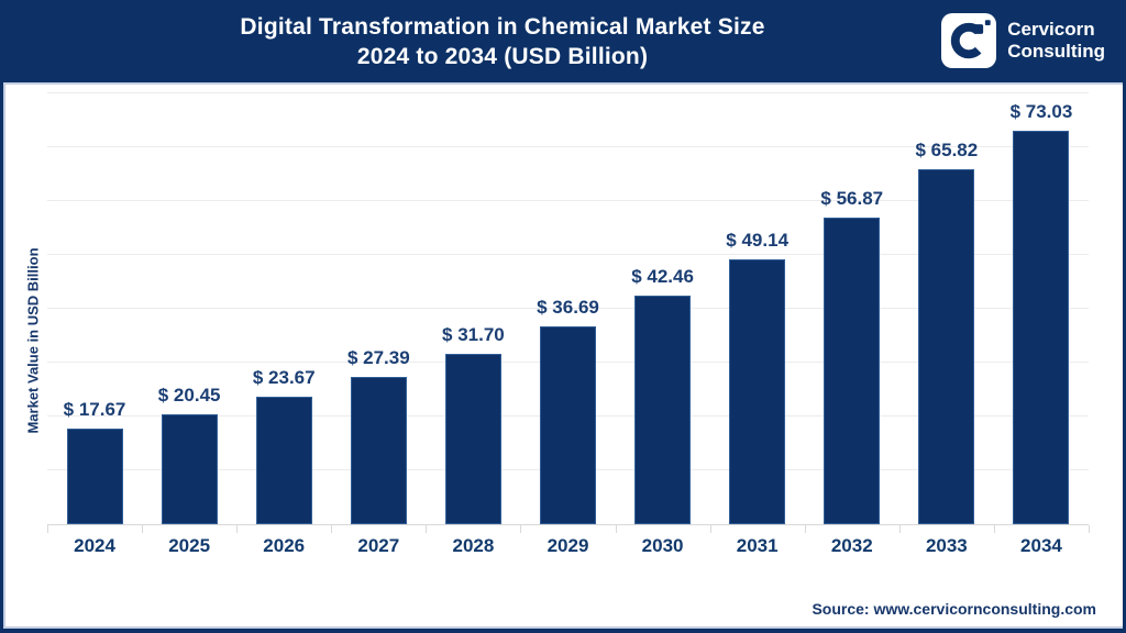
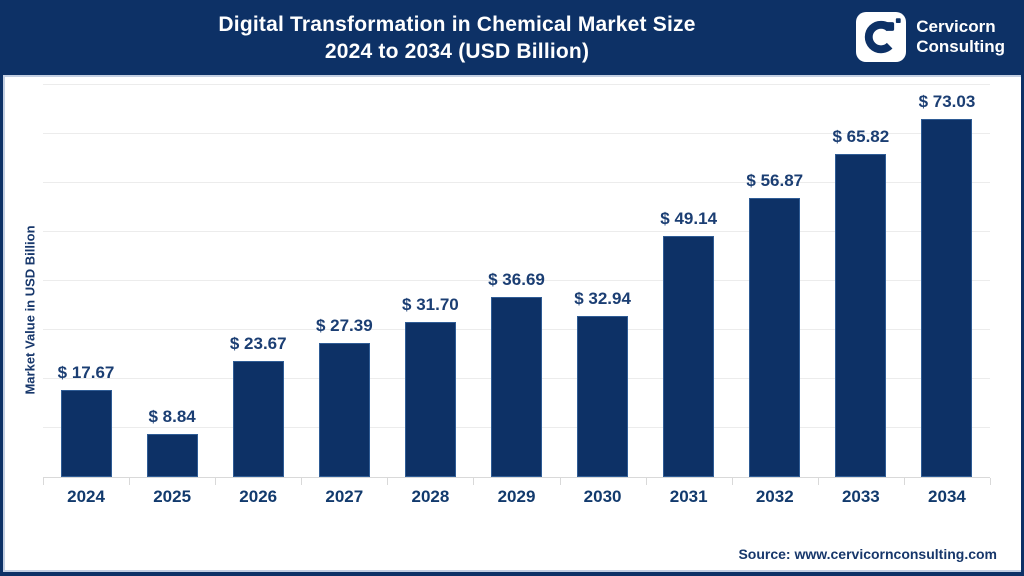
2025: 20.45 -> 8.84
2030: 42.46 -> 32.94
